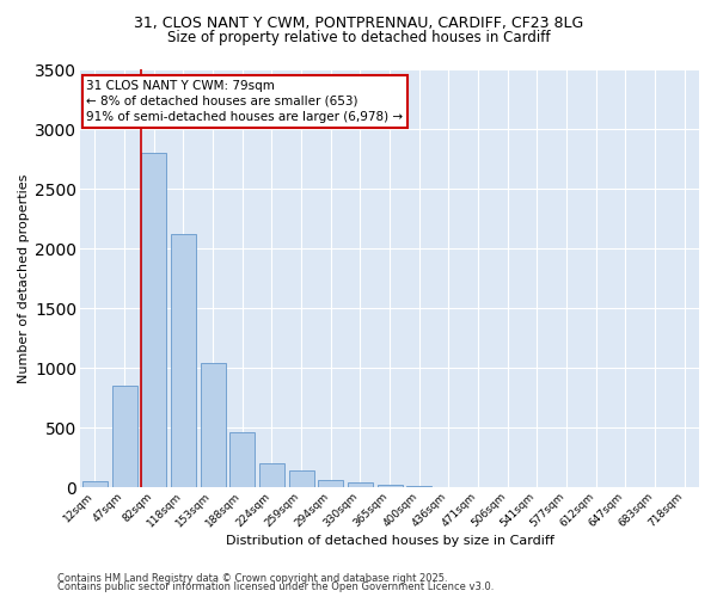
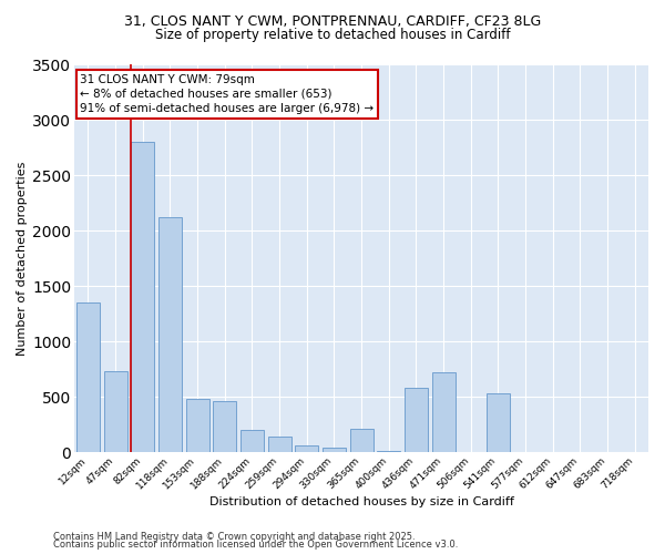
12sqm: 50 -> 1350
47sqm: 850 -> 730
153sqm: 1040 -> 480
365sqm: 20 -> 210
436sqm: 0 -> 580
471sqm: 0 -> 720
541sqm: 0 -> 530
